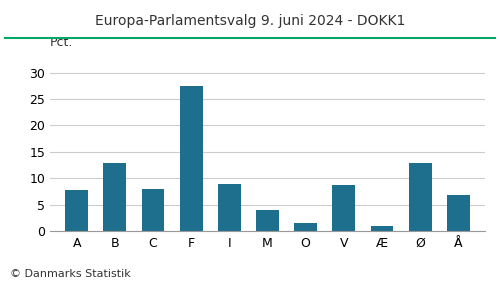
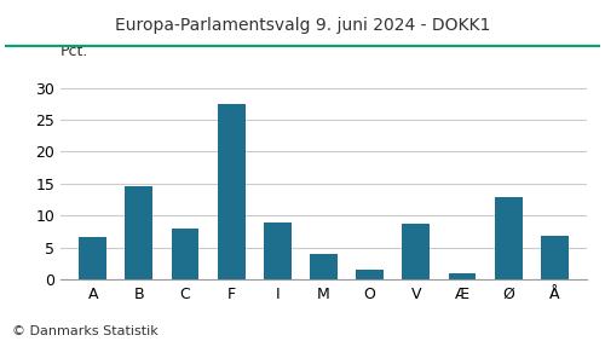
A: 7.8 -> 6.7
B: 13.0 -> 14.7
